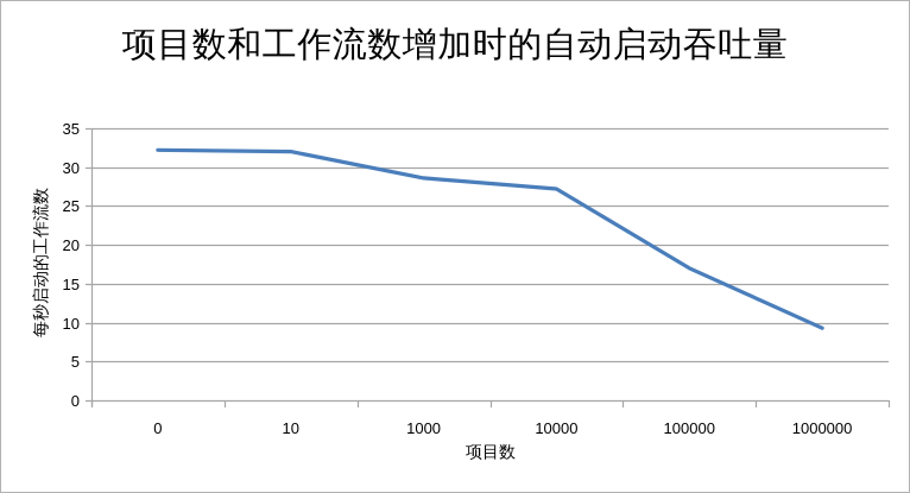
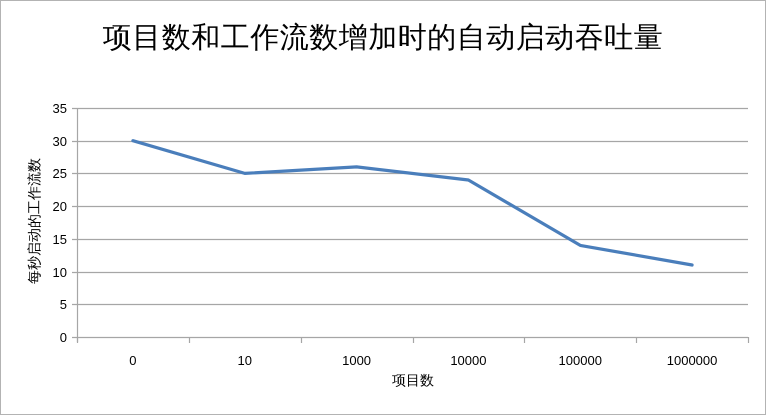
0: 32 -> 30
10: 32 -> 25
1000: 29 -> 26
10000: 27 -> 24
100000: 17 -> 14
1000000: 9 -> 11
